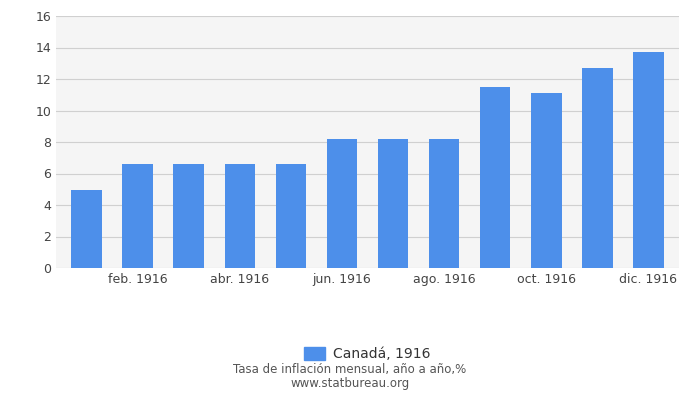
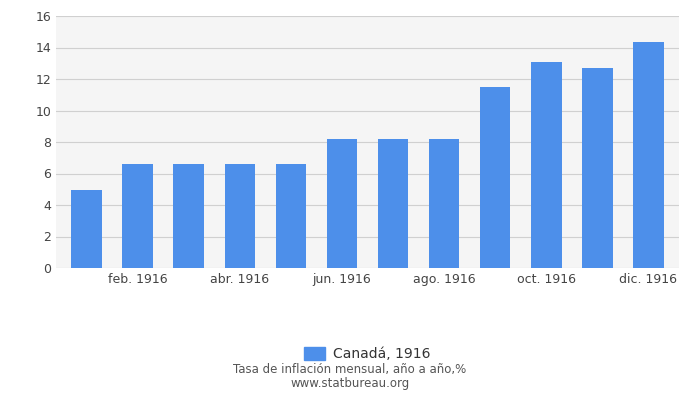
oct. 1916: 11.1 -> 13.1
dic. 1916: 13.7 -> 14.3
